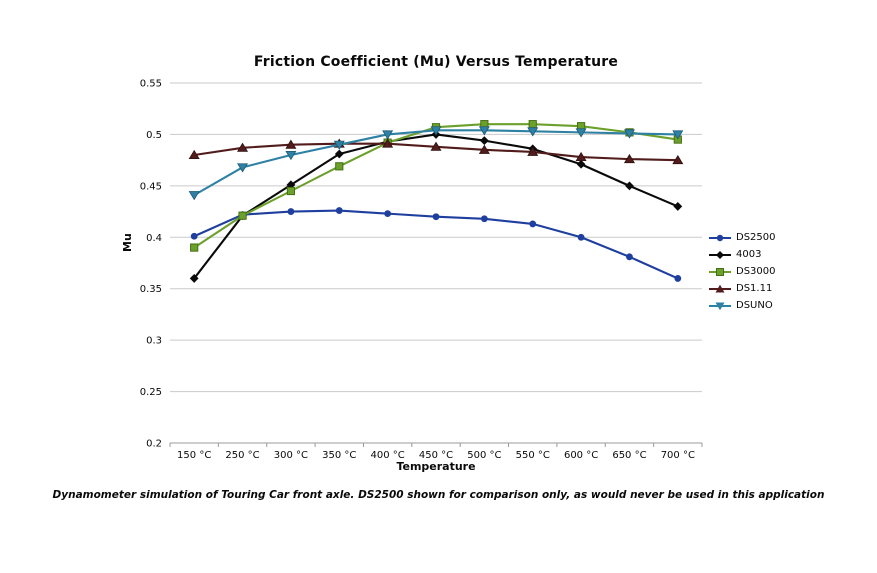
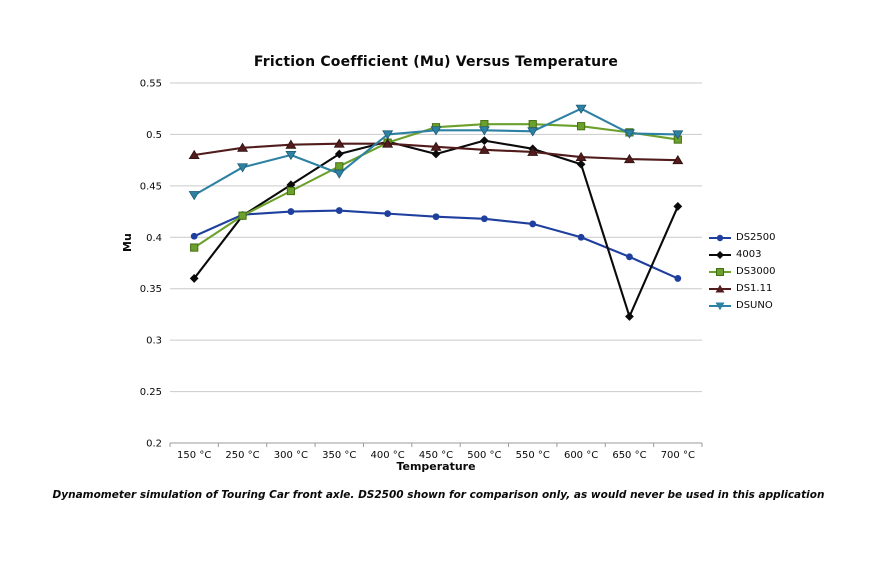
DSUNO/350 °C: 0.490 -> 0.462
4003/450 °C: 0.500 -> 0.481
DSUNO/600 °C: 0.502 -> 0.525
4003/650 °C: 0.450 -> 0.323
